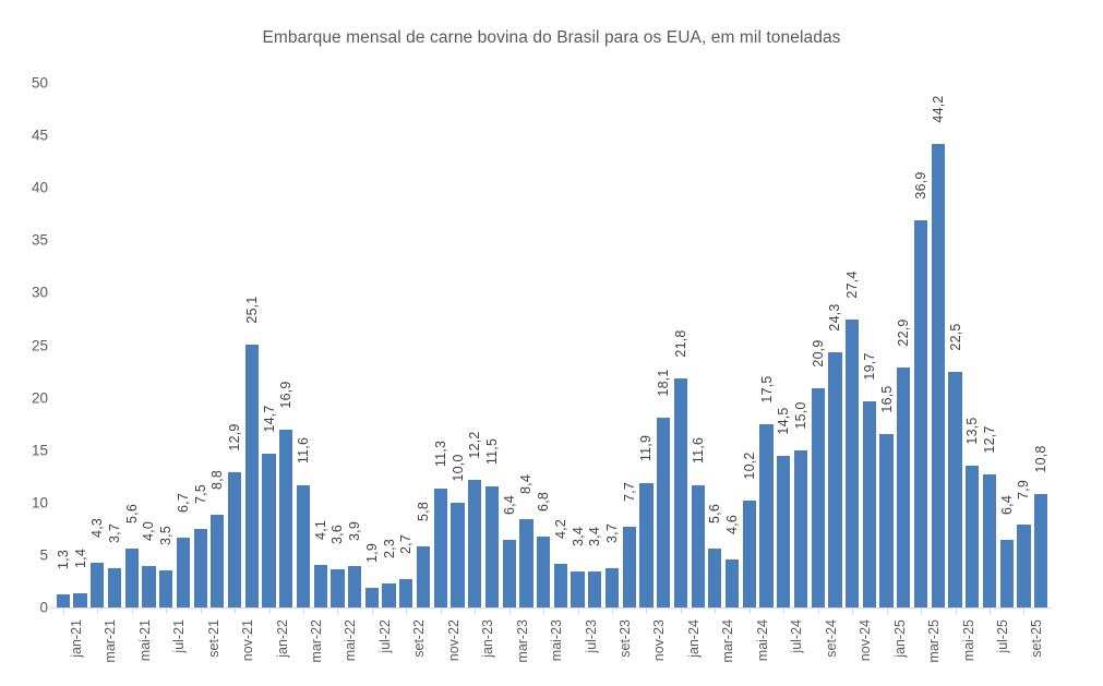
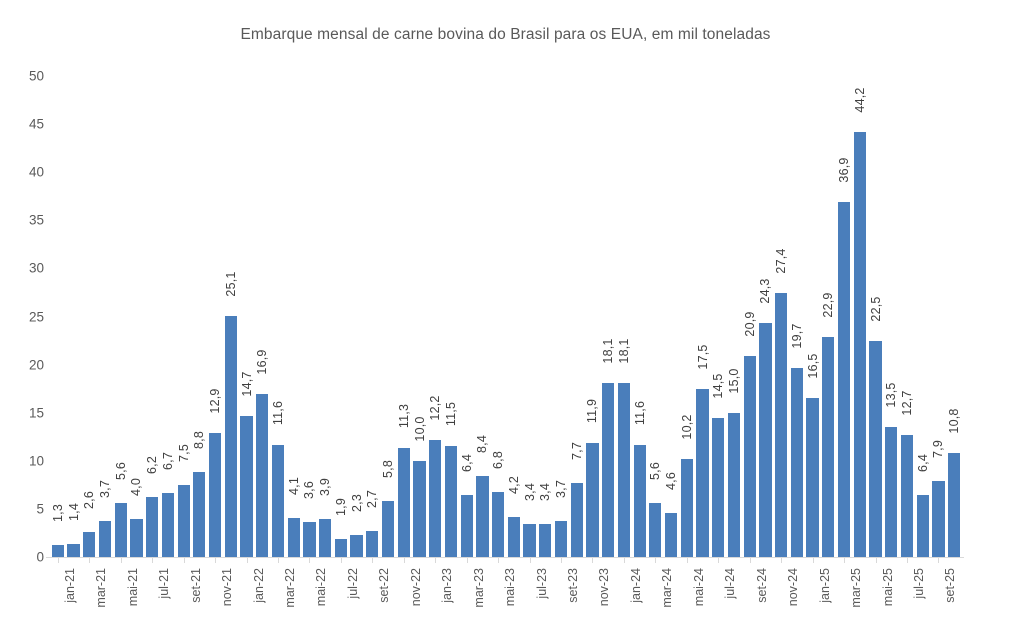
mar-21: 4,3 -> 2,6
jul-21: 3,5 -> 6,2
jan-24: 21,8 -> 18,1
